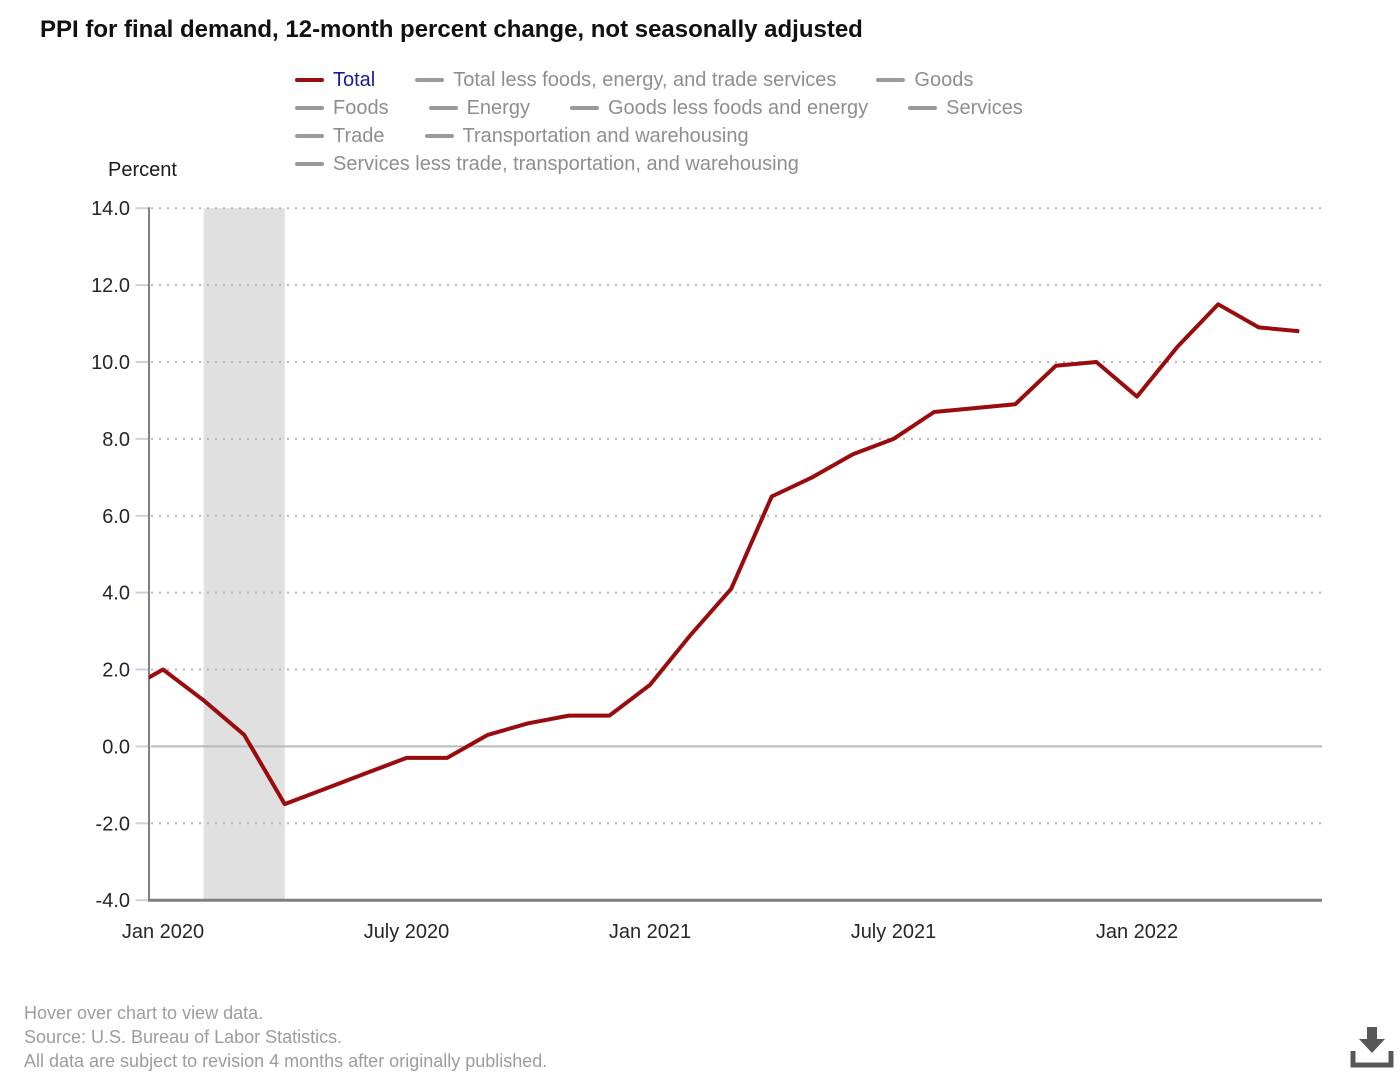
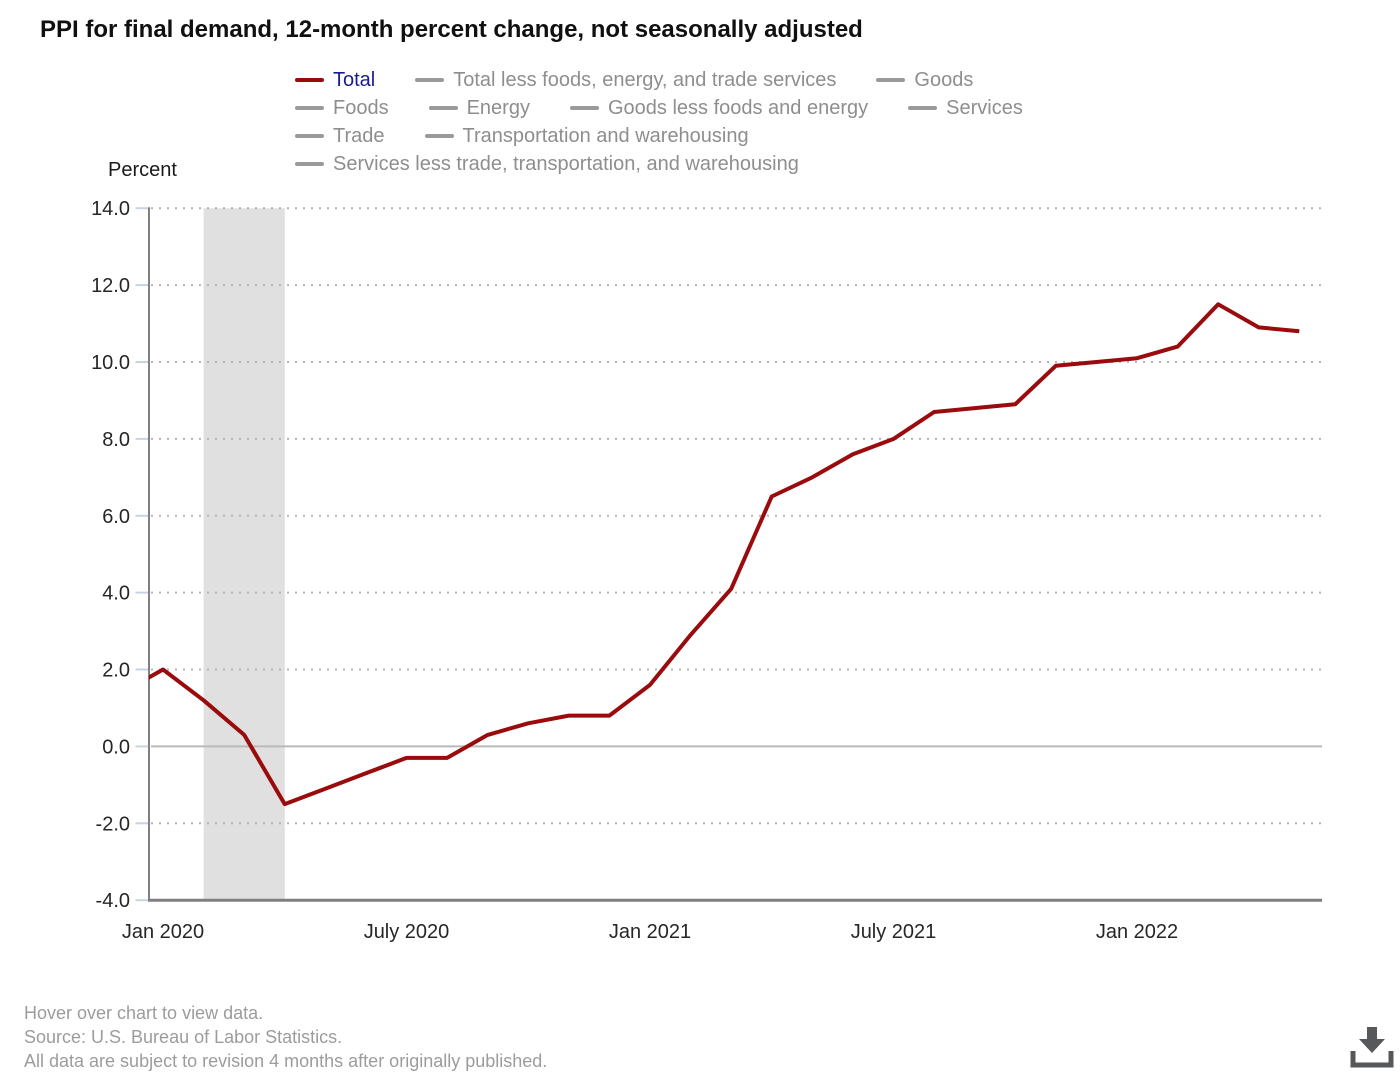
Jan 2022: 9.1 -> 10.1
